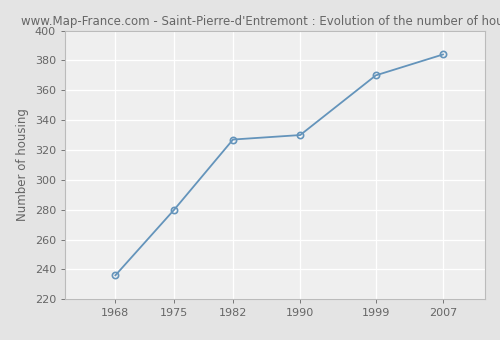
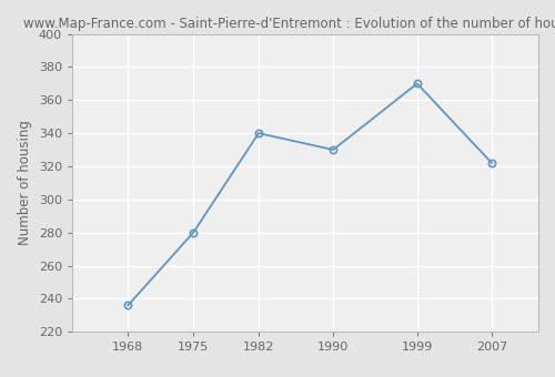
1982: 327 -> 340
2007: 384 -> 322
